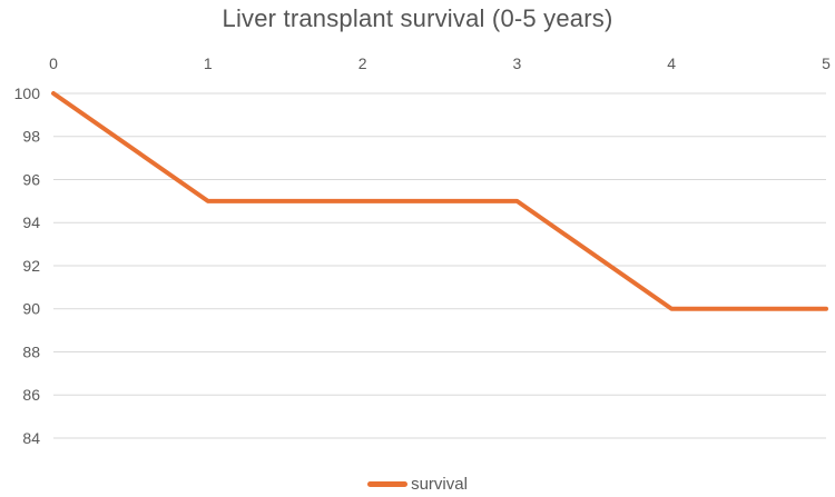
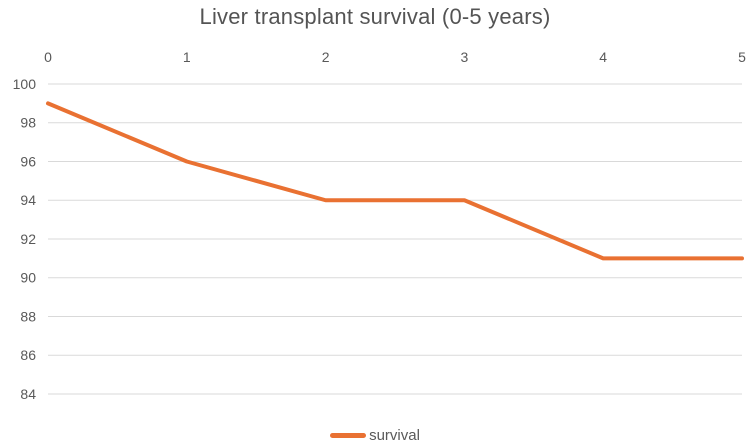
0: 100 -> 99
1: 95 -> 96
2: 95 -> 94
3: 95 -> 94
4: 90 -> 91
5: 90 -> 91
